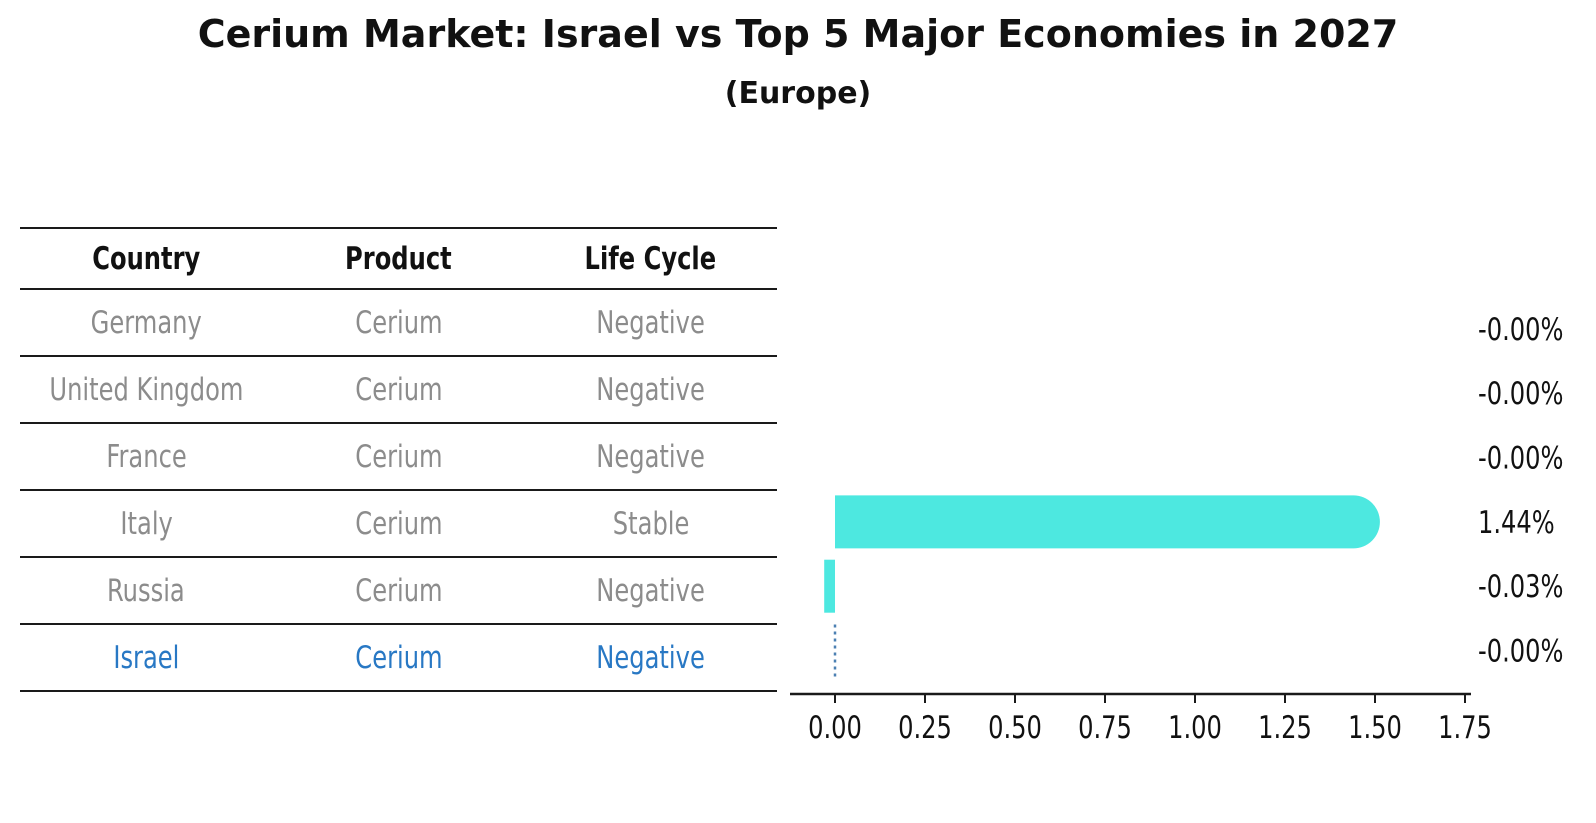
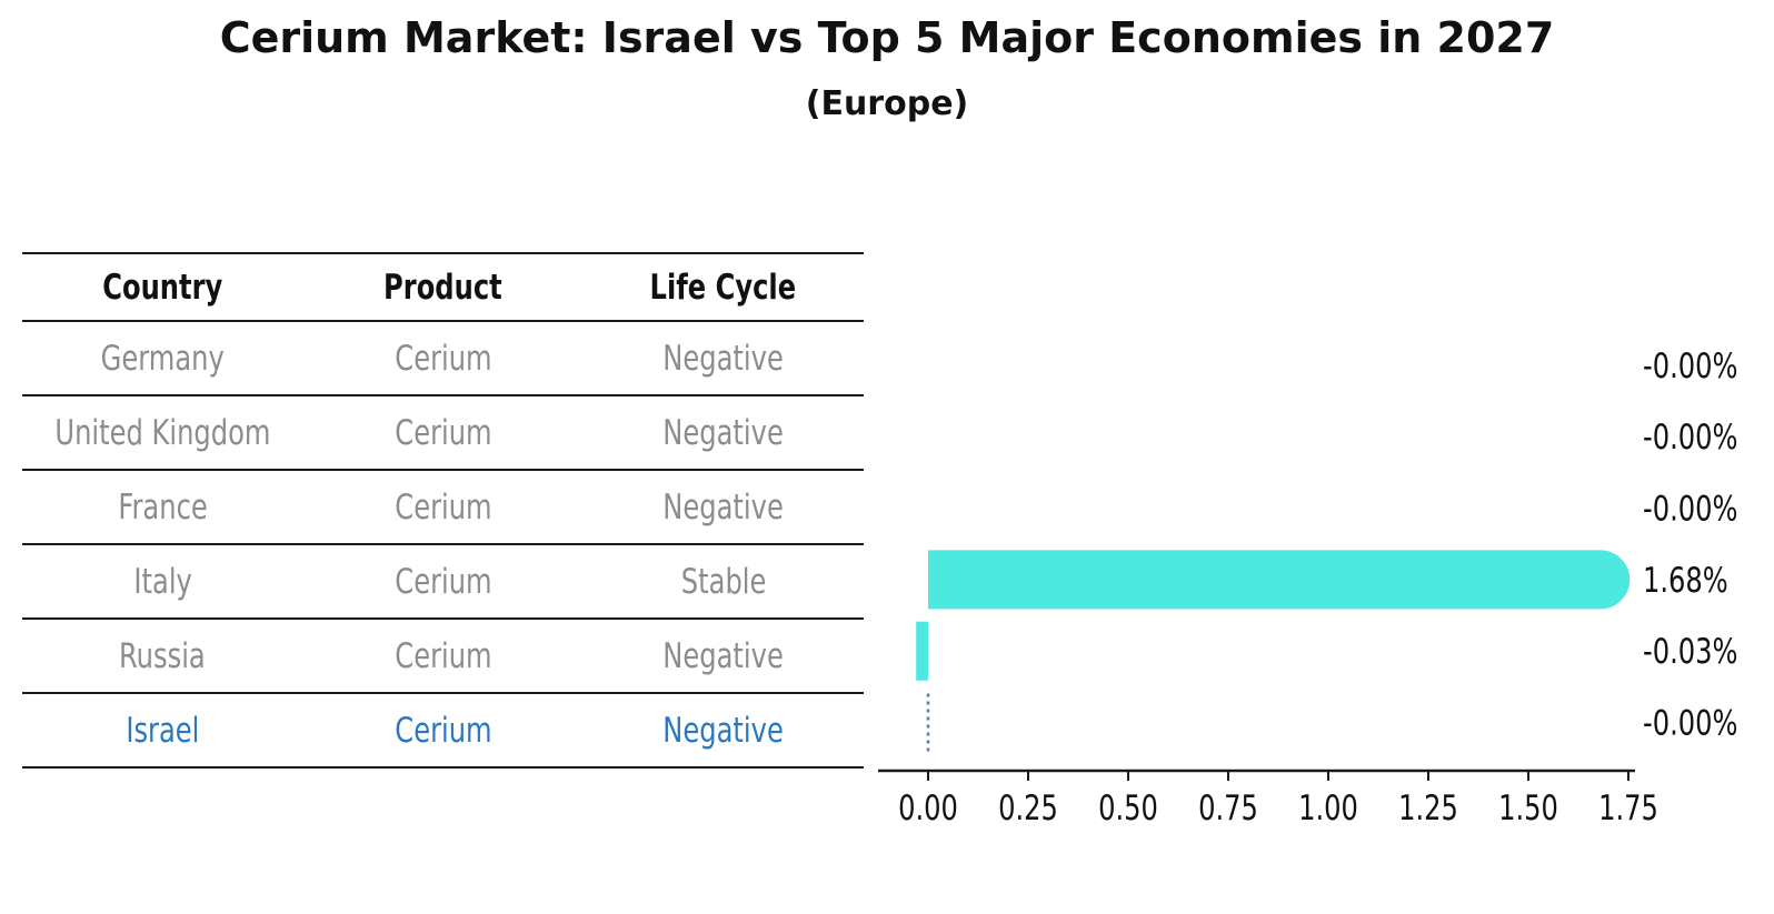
Italy: 1.44% -> 1.68%
